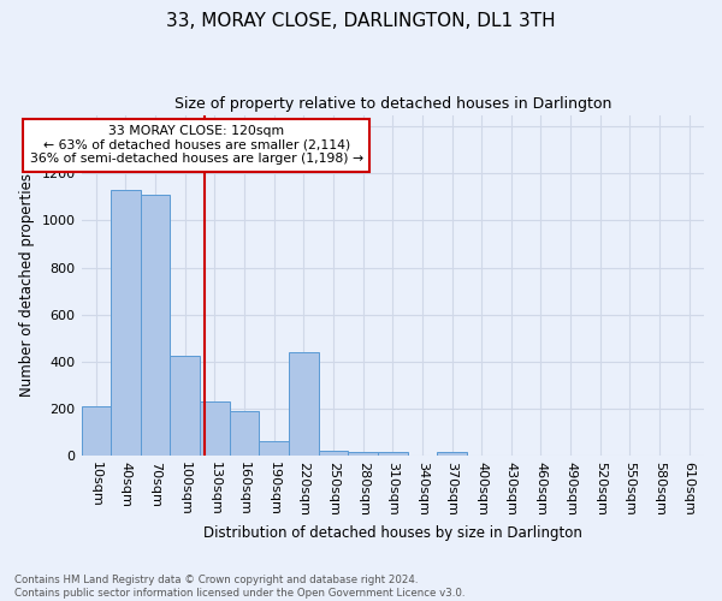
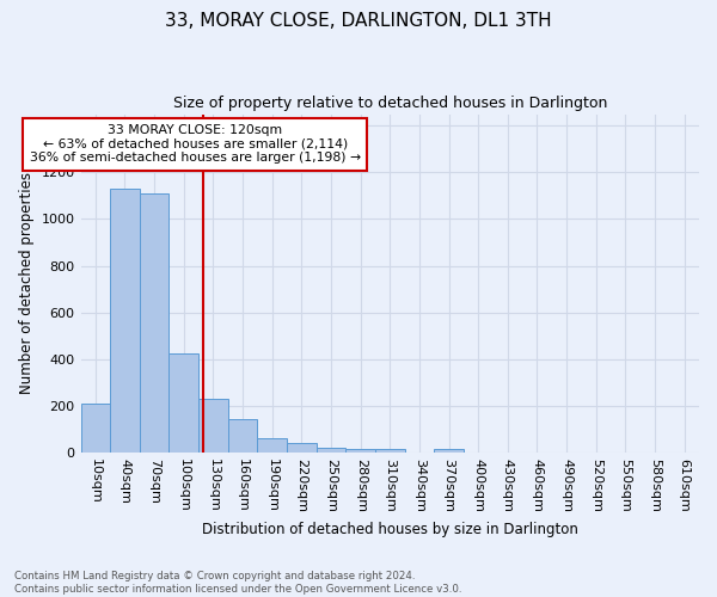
160sqm: 190 -> 140
220sqm: 440 -> 40
